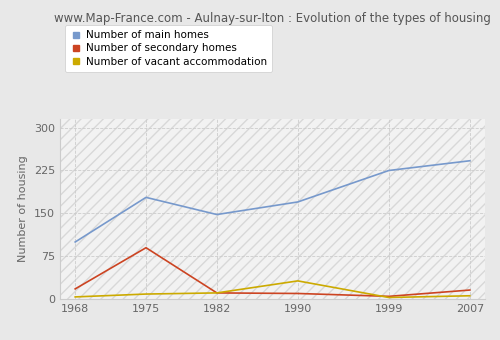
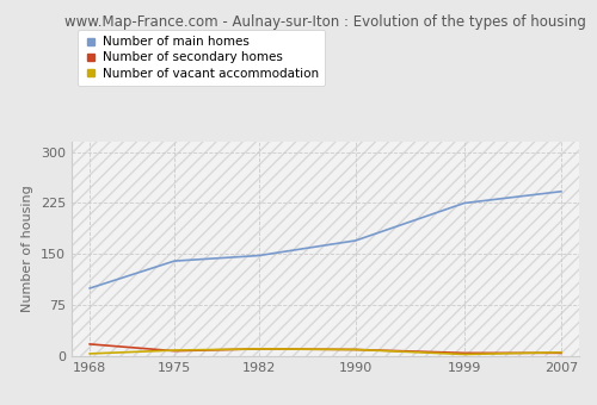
Number of main homes/1975: 178 -> 140
Number of secondary homes/1975: 90 -> 8
Number of vacant accommodation/1990: 32 -> 10
Number of secondary homes/2007: 16 -> 5
